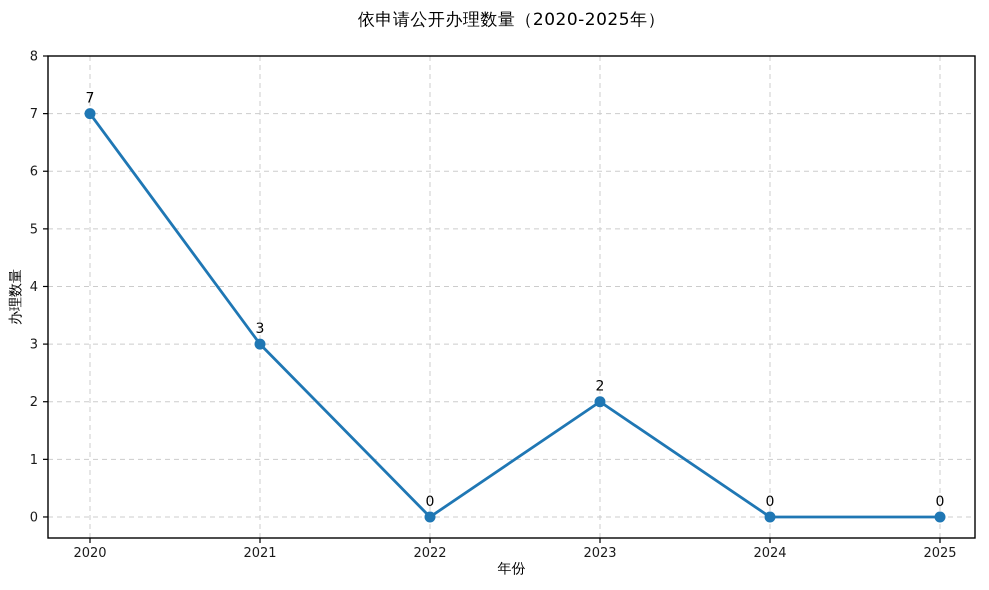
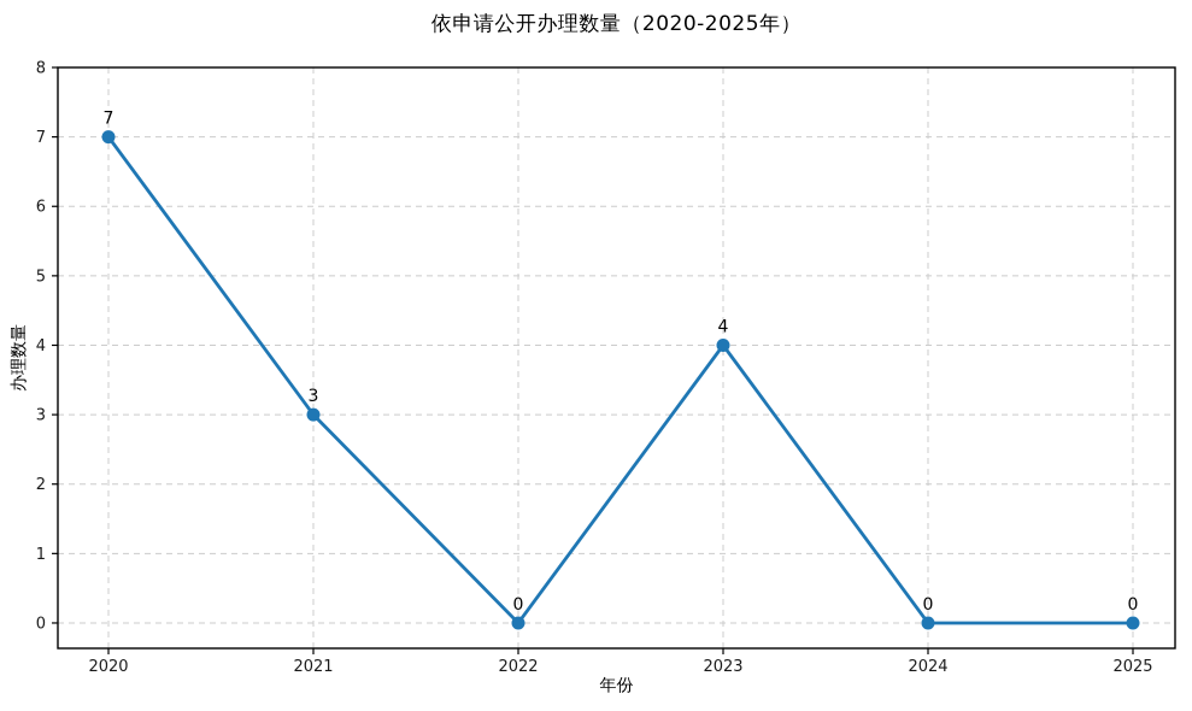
2023: 2 -> 4
